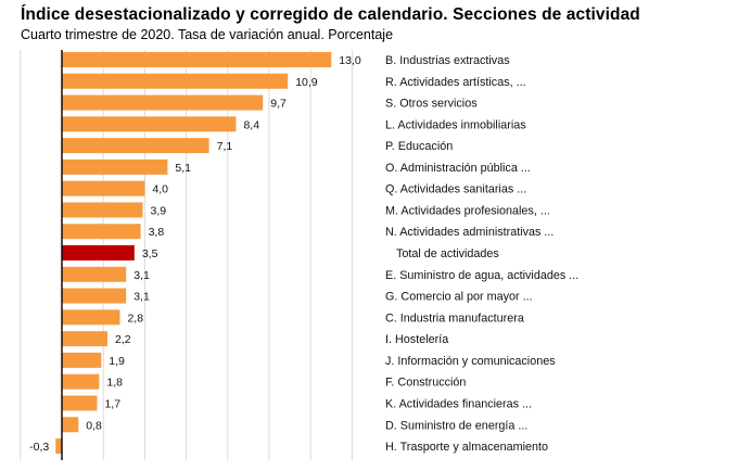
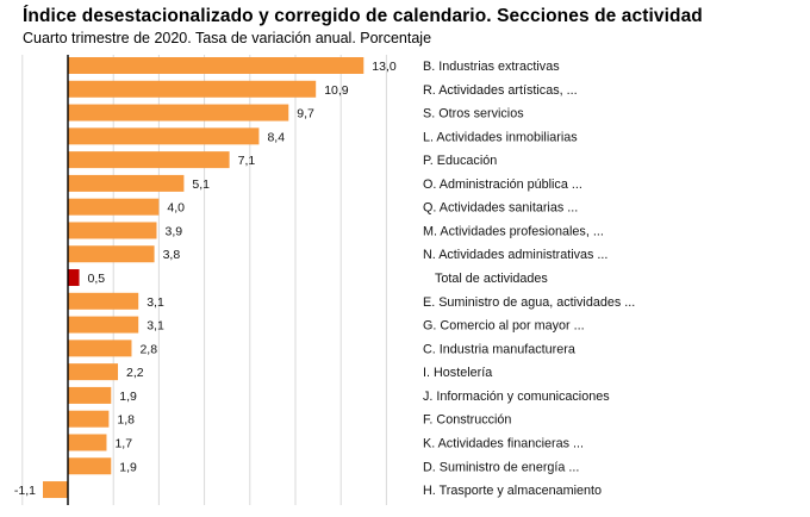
Total de actividades: 3,5 -> 0,5
D. Suministro de energía ...: 0,8 -> 1,9
H. Trasporte y almacenamiento: -0,3 -> -1,1
